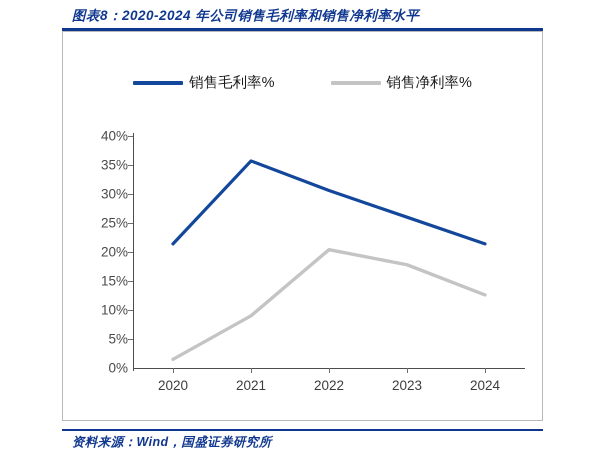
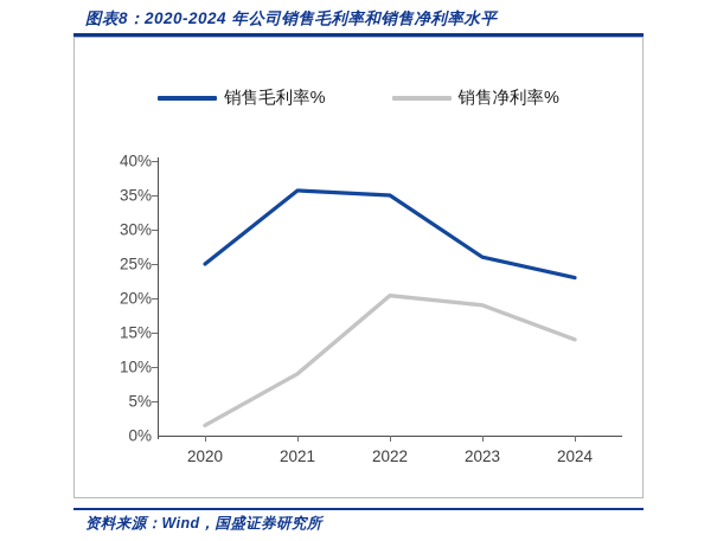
销售毛利率%/2020: 21% -> 25%
销售毛利率%/2022: 31% -> 35%
销售净利率%/2023: 18% -> 19%
销售毛利率%/2024: 21% -> 23%
销售净利率%/2024: 13% -> 14%
